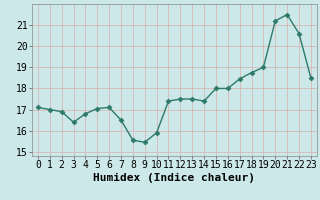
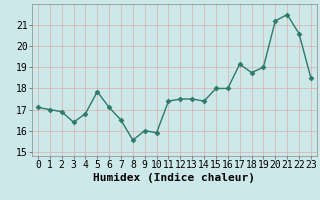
5: 17.05 -> 17.85
9: 15.45 -> 16.00
17: 18.45 -> 19.15
